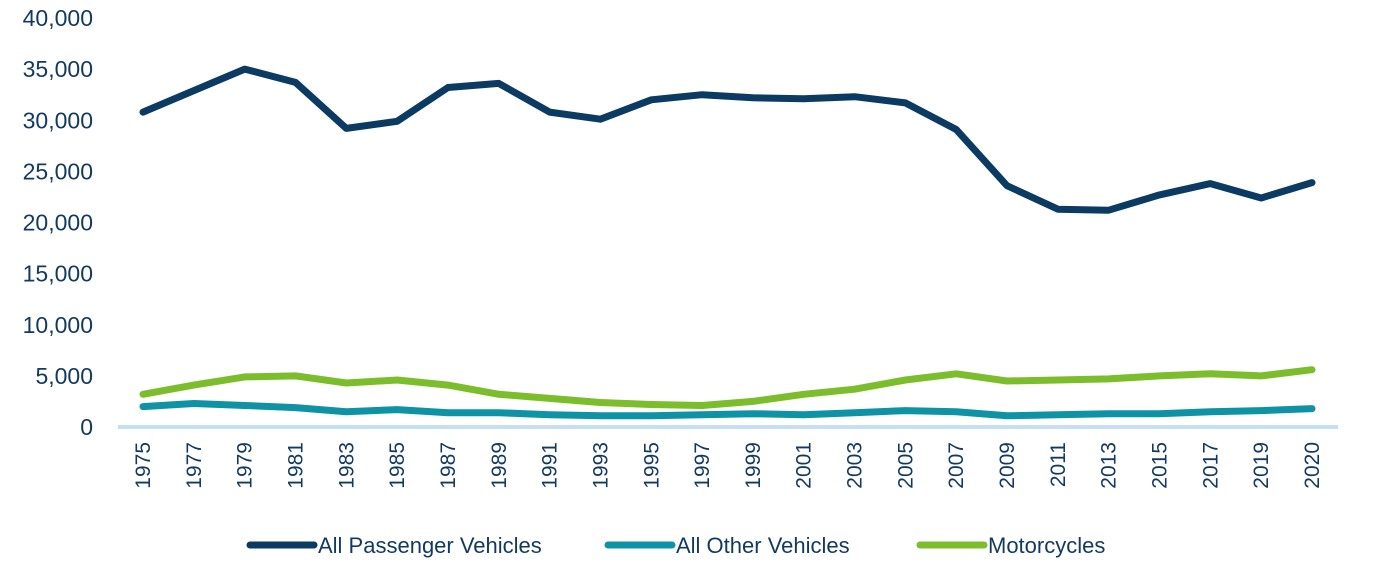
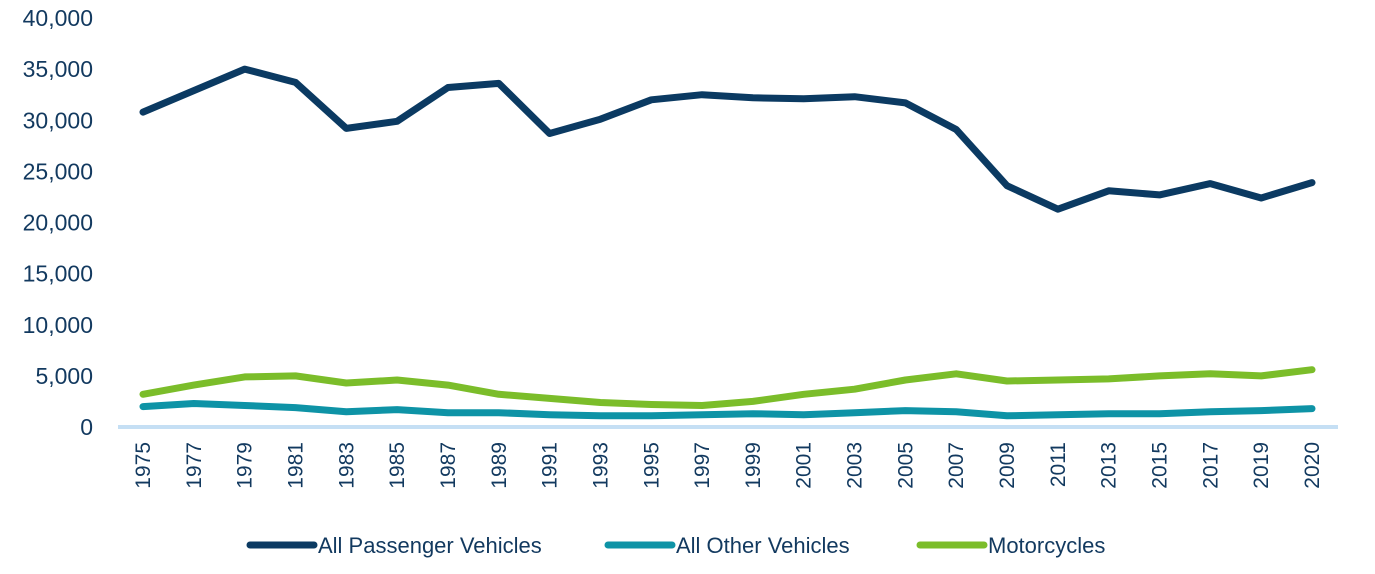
All Passenger Vehicles/1991: 30800 -> 28700
All Passenger Vehicles/2013: 21200 -> 23100
